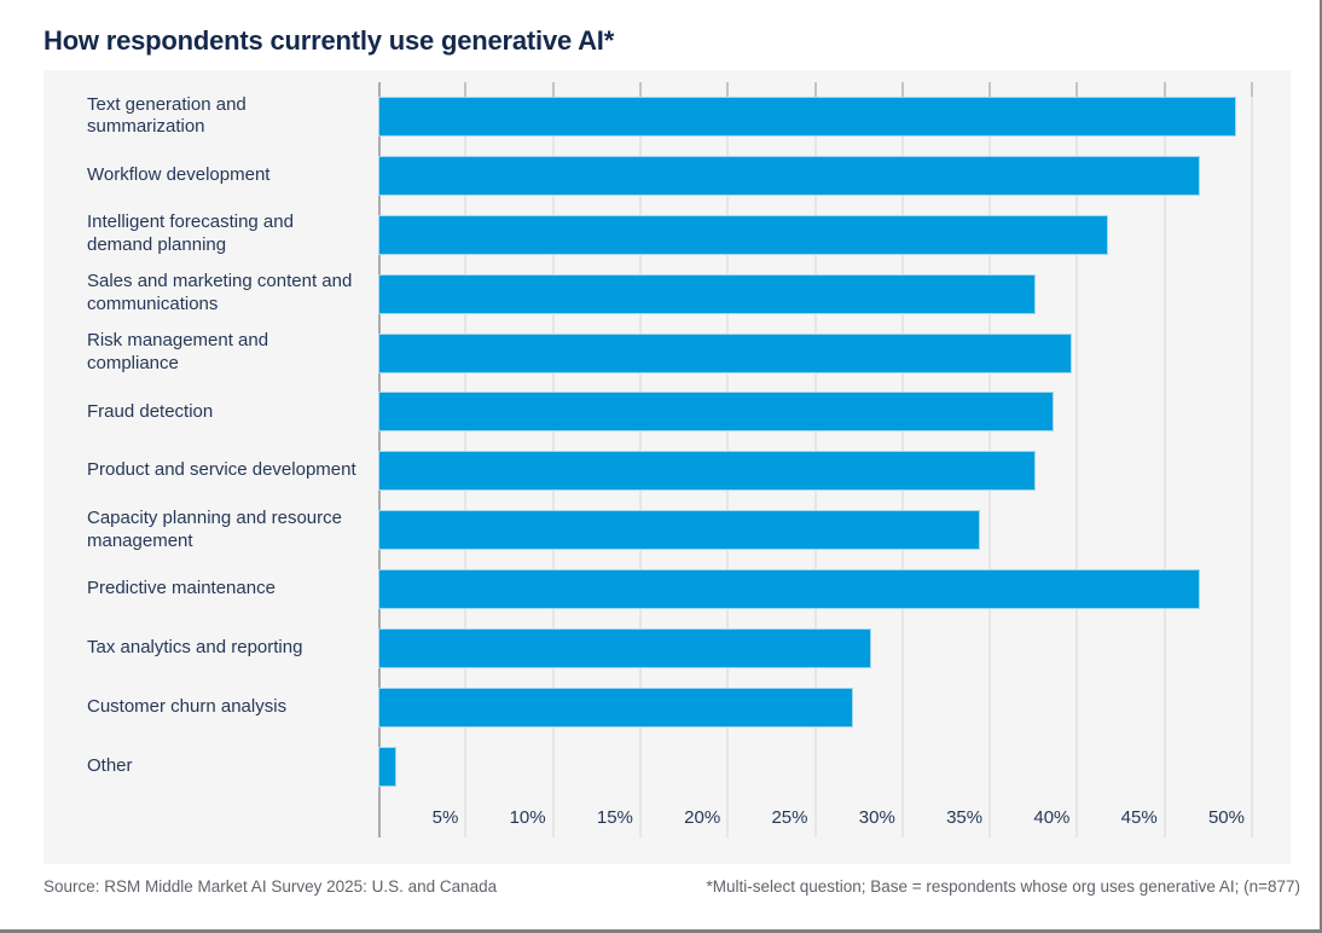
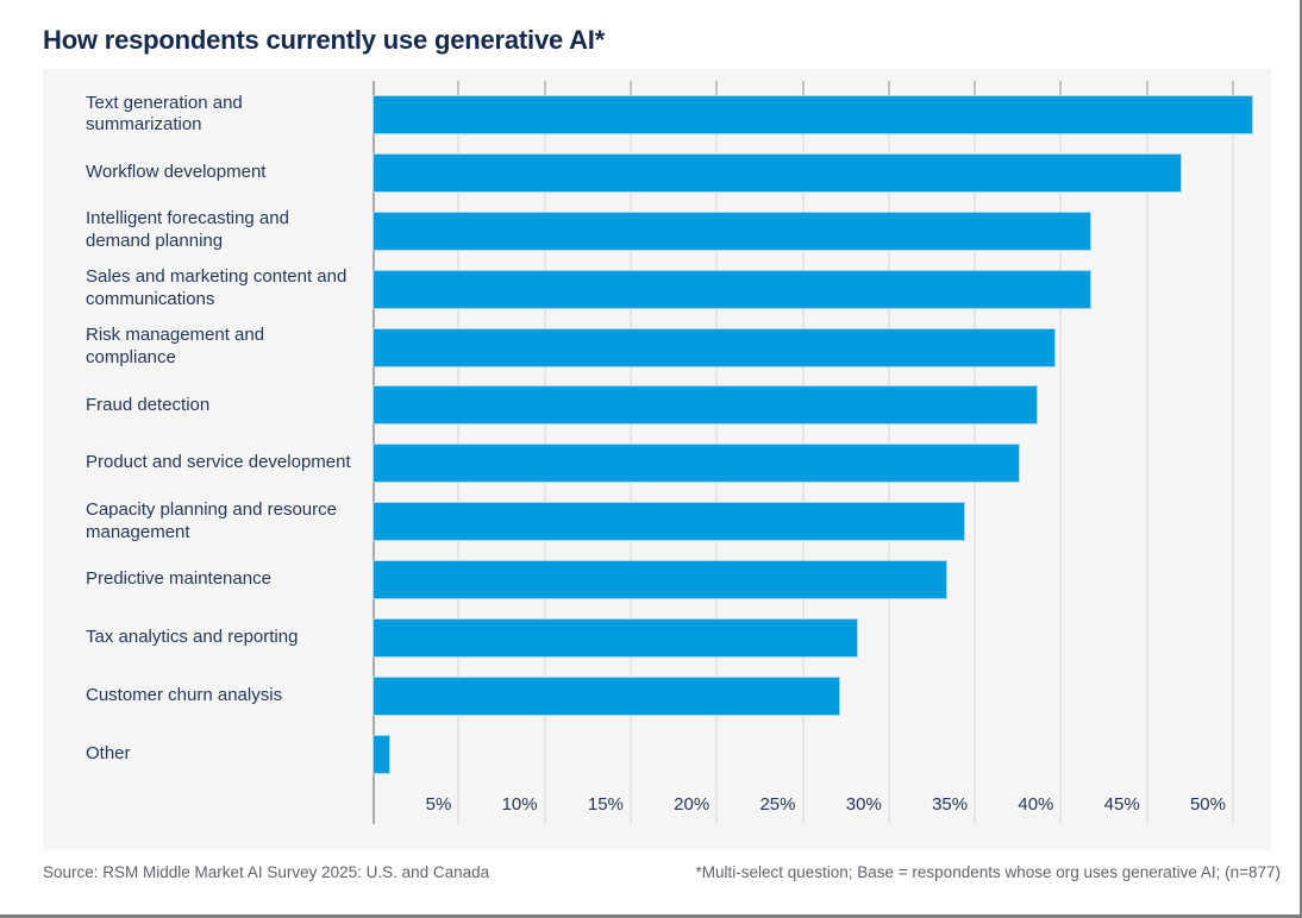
Text generation and summarization: 47% -> 49%
Sales and marketing content and communications: 36% -> 40%
Predictive maintenance: 45% -> 32%
